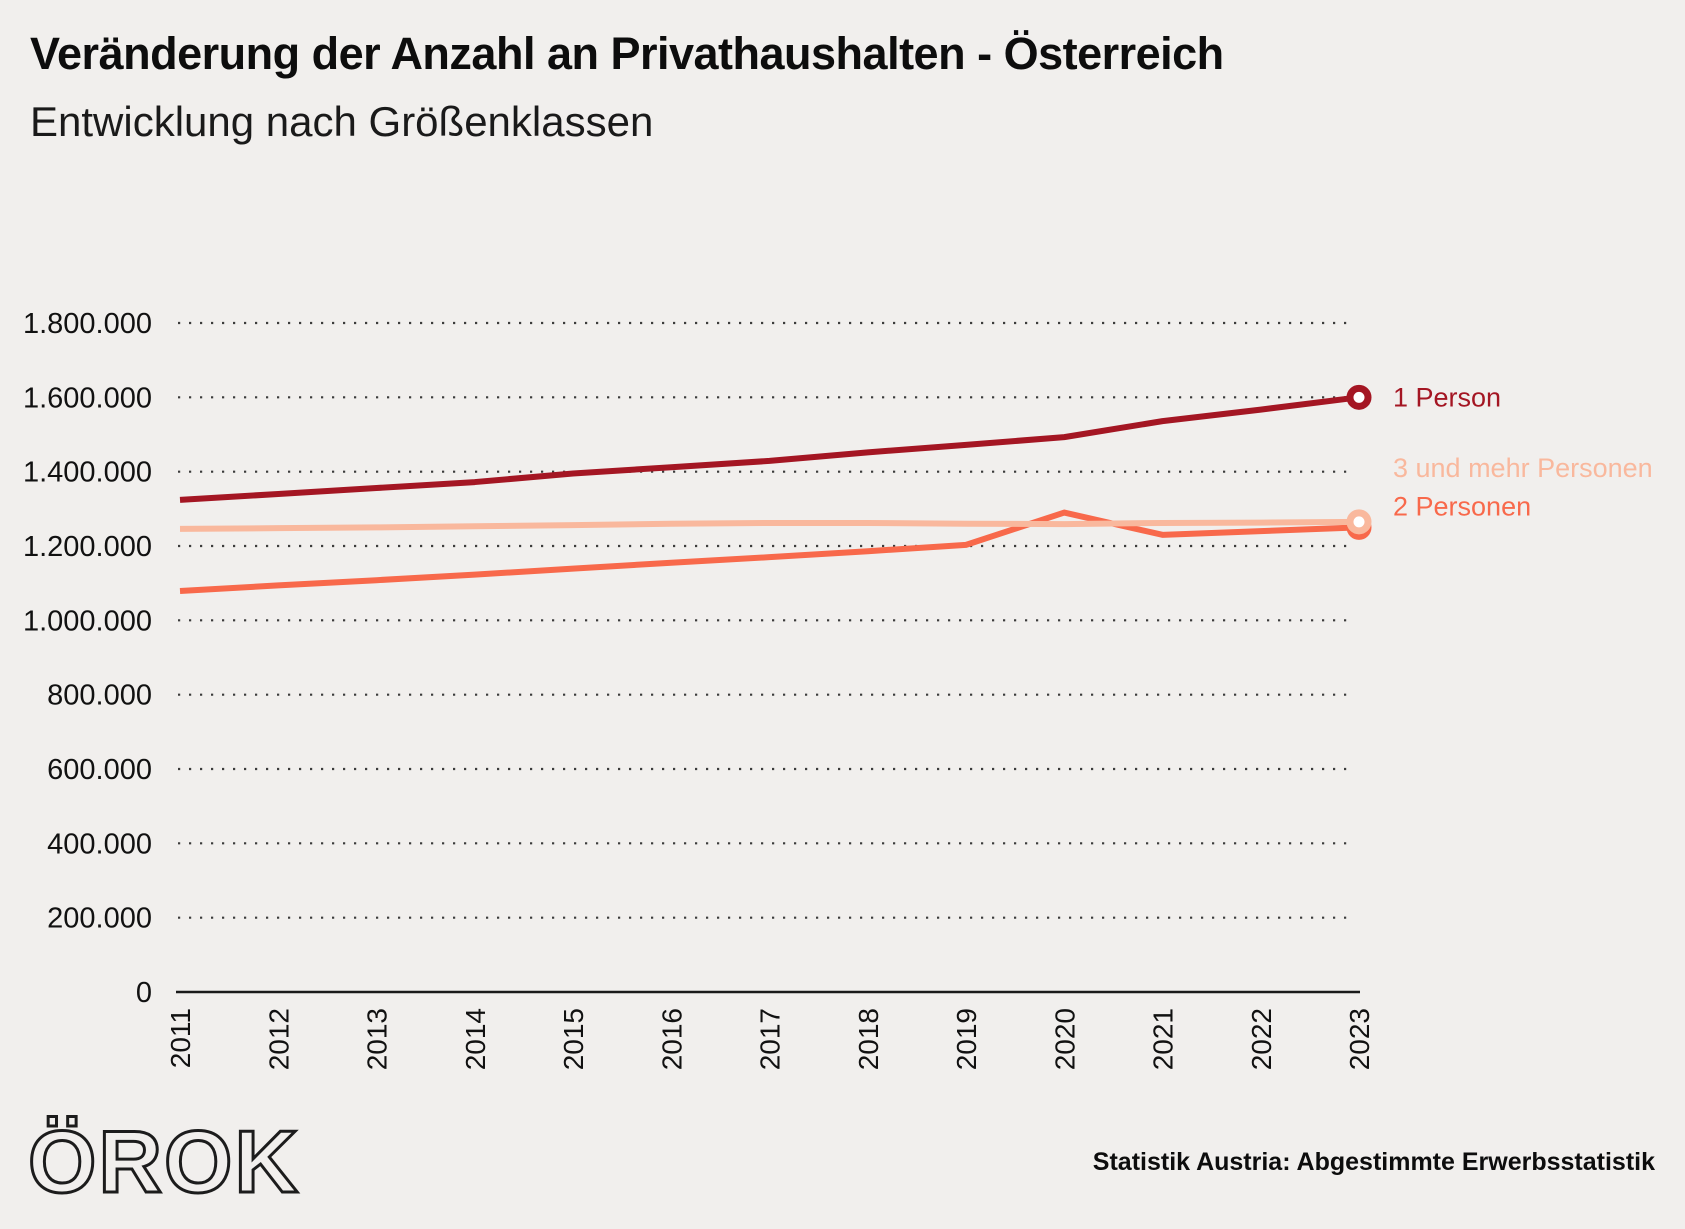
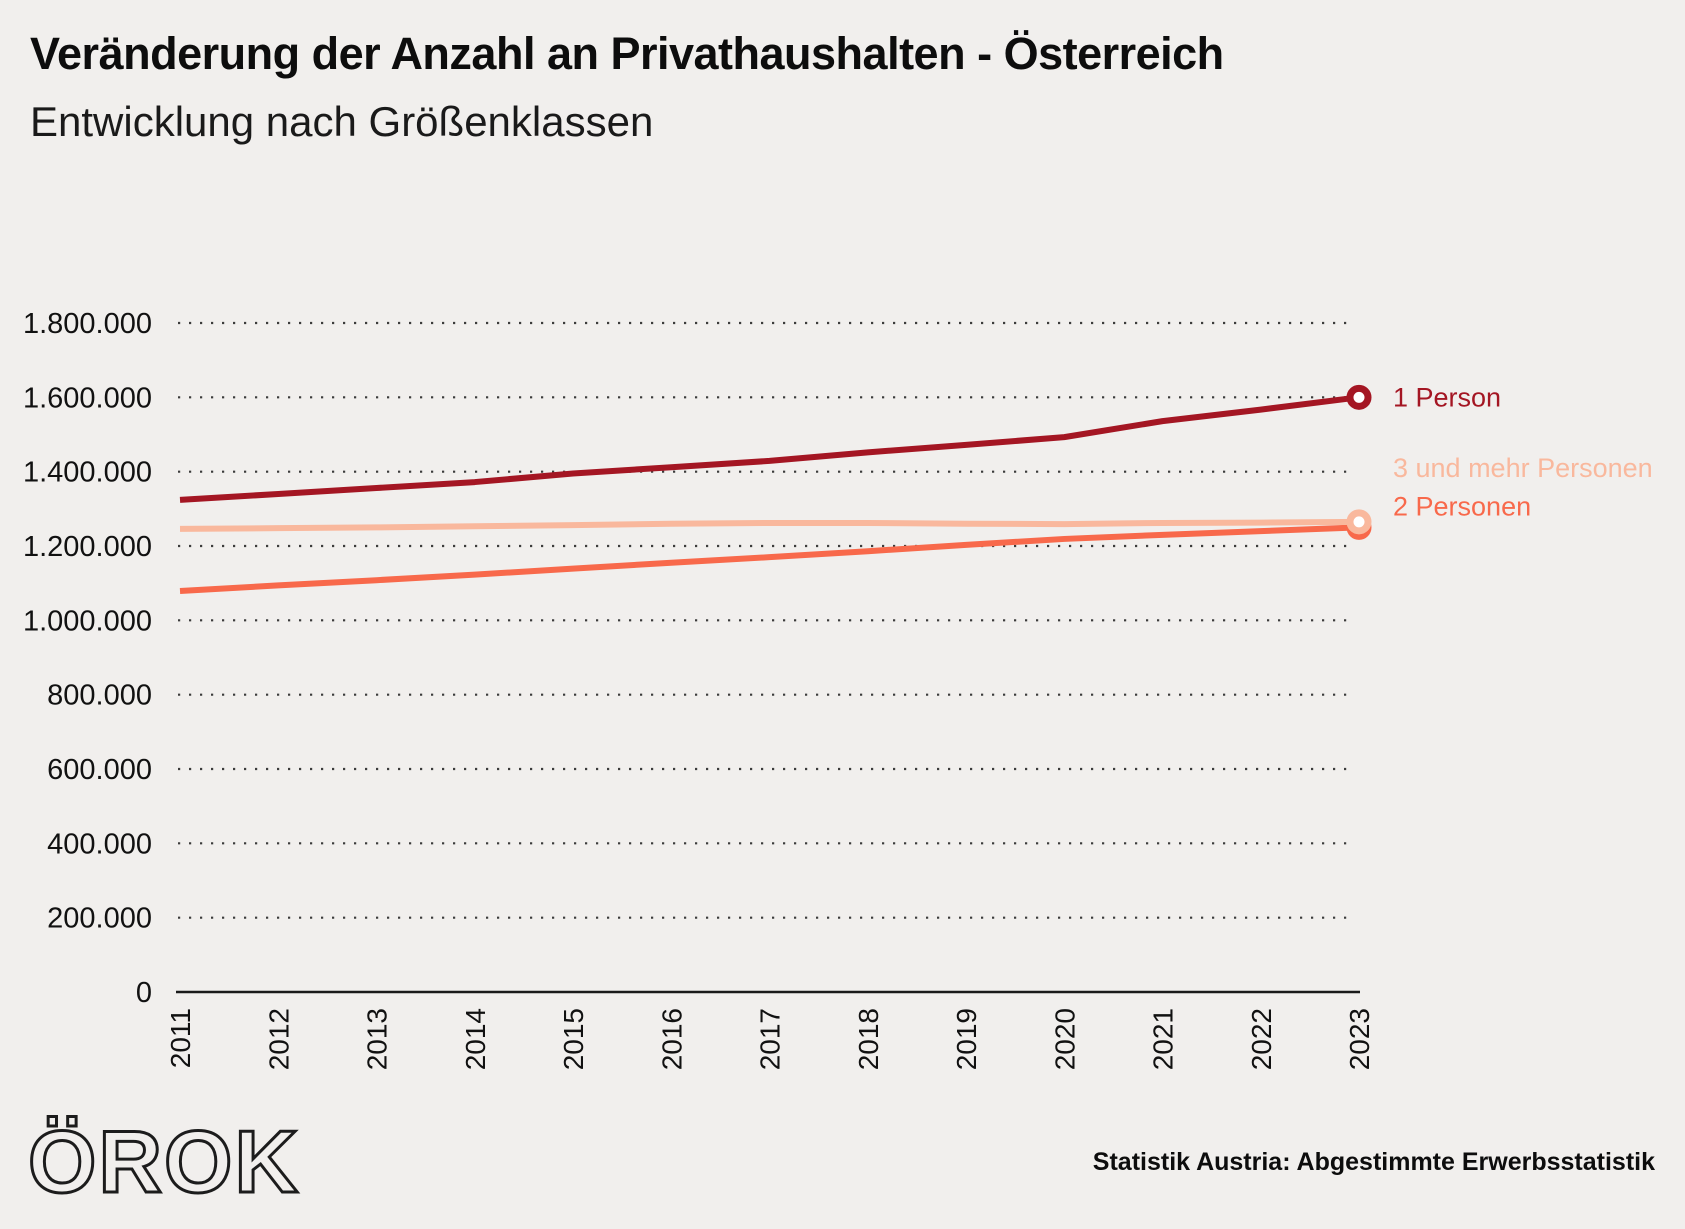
2 Personen/2020: 1290000 -> 1220000
